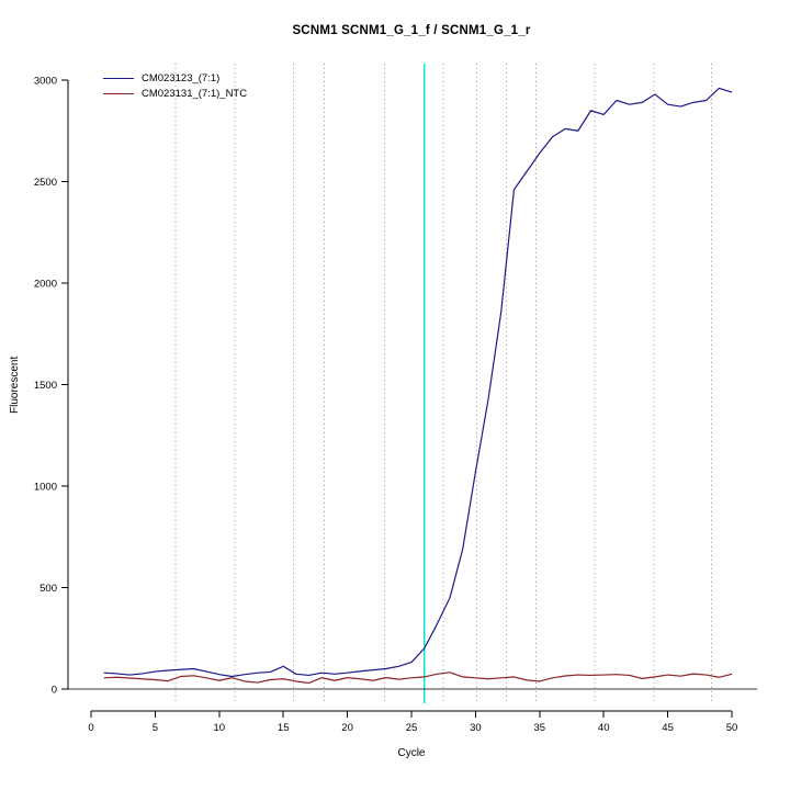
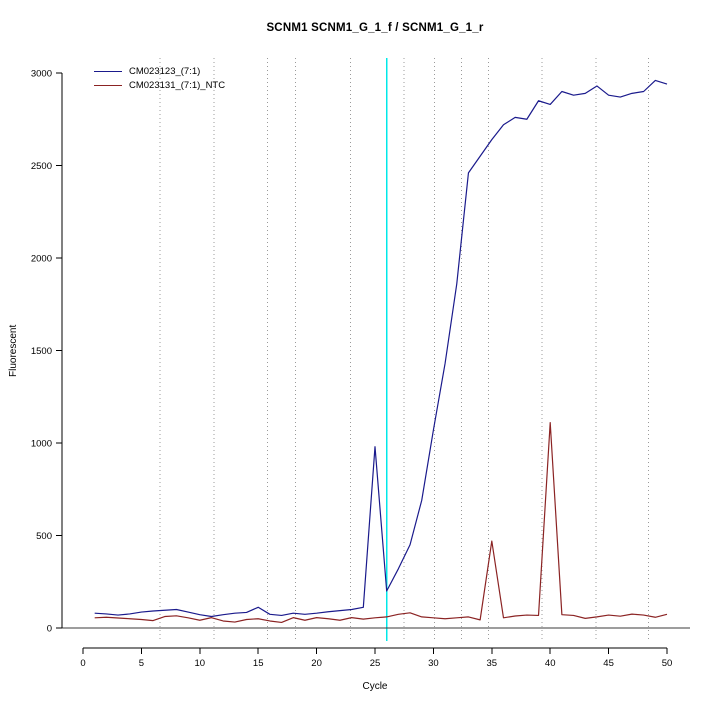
CM023123_(7:1)/25: 130 -> 980
CM023131_(7:1)_NTC/35: 40 -> 470
CM023131_(7:1)_NTC/40: 70 -> 1110
